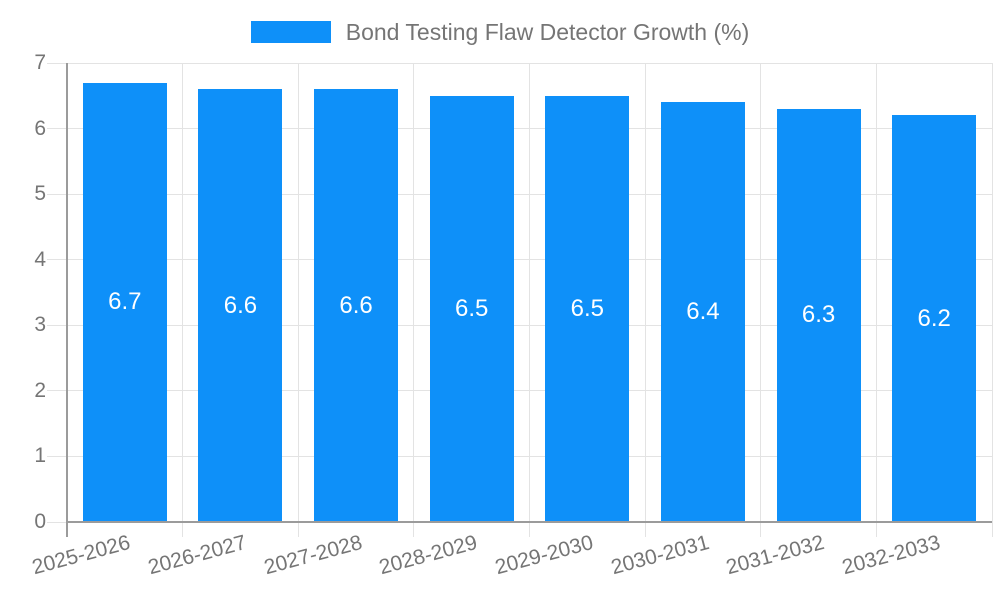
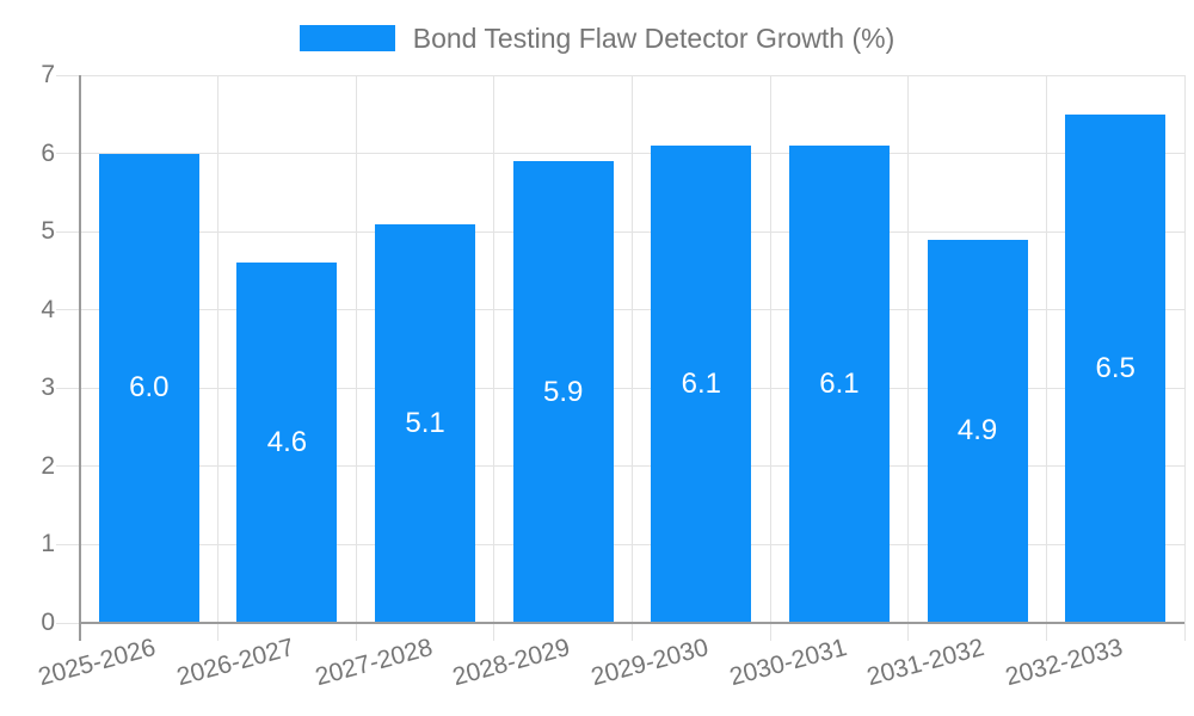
2025-2026: 6.7 -> 6.0
2026-2027: 6.6 -> 4.6
2027-2028: 6.6 -> 5.1
2028-2029: 6.5 -> 5.9
2029-2030: 6.5 -> 6.1
2030-2031: 6.4 -> 6.1
2031-2032: 6.3 -> 4.9
2032-2033: 6.2 -> 6.5
